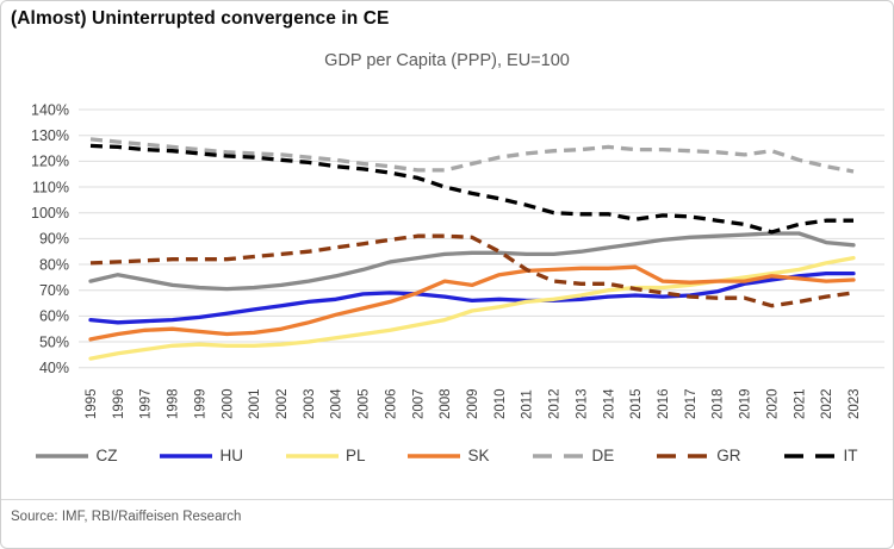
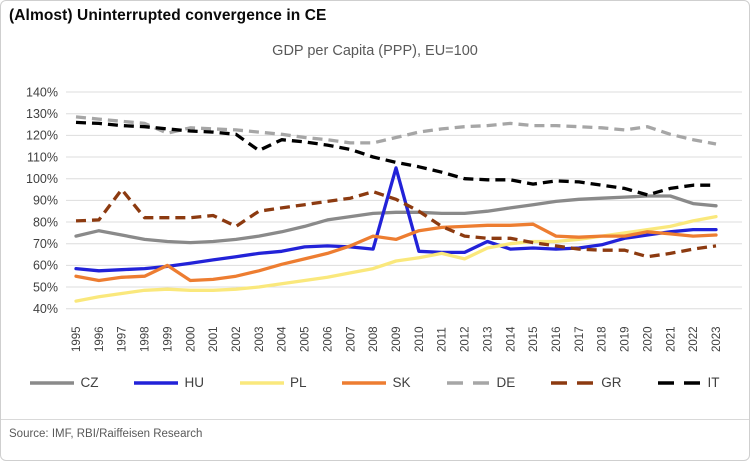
SK/1995: 51% -> 55%
GR/1997: 82% -> 95%
SK/1999: 54% -> 60%
DE/1999: 124% -> 121%
GR/2002: 84% -> 78%
IT/2003: 120% -> 113%
GR/2008: 91% -> 94%
HU/2009: 66% -> 105%
PL/2012: 66% -> 63%
HU/2013: 66% -> 71%
